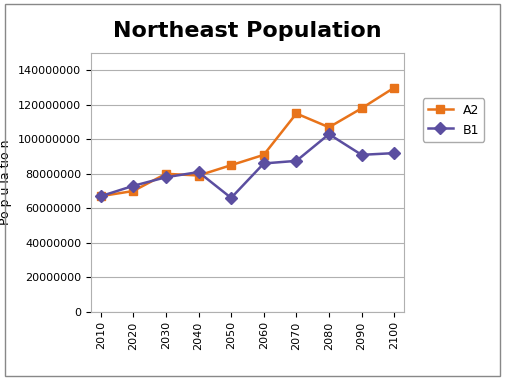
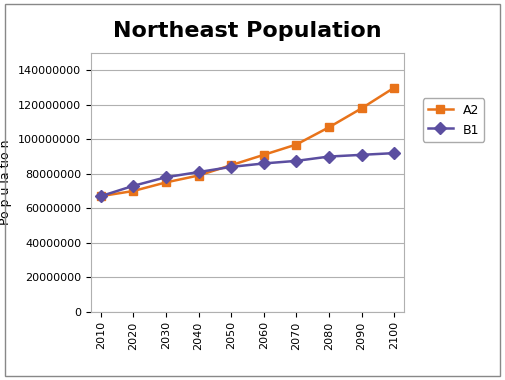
A2/2030: 80000000 -> 75000000
B1/2050: 66000000 -> 84000000
A2/2070: 115000000 -> 97000000
B1/2080: 103000000 -> 90000000
